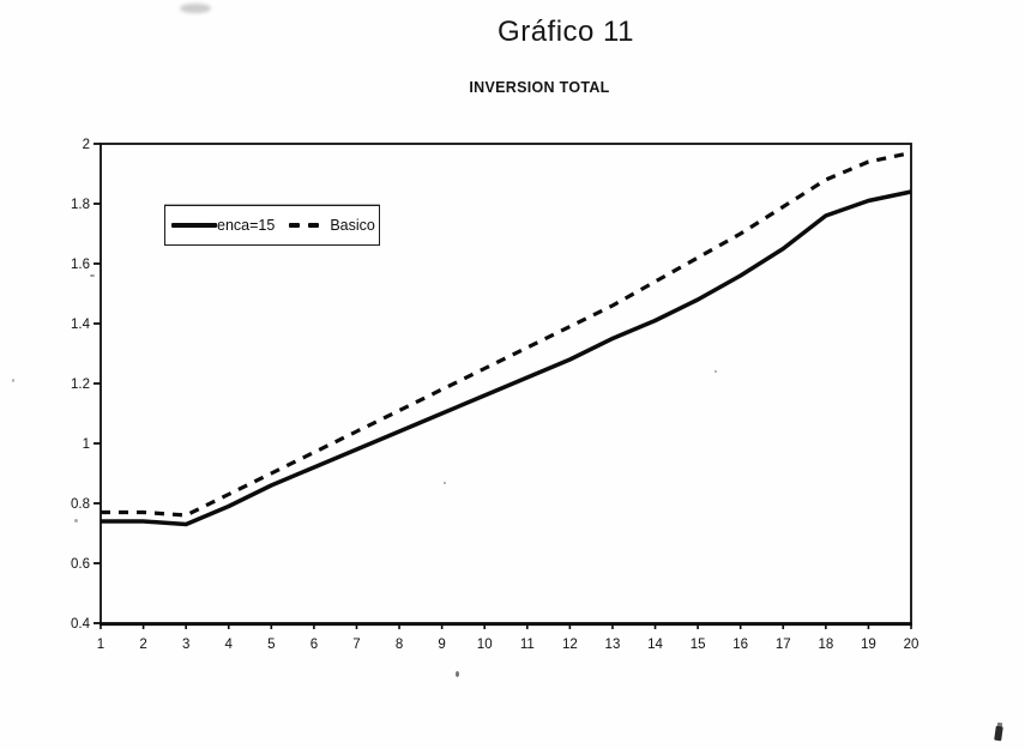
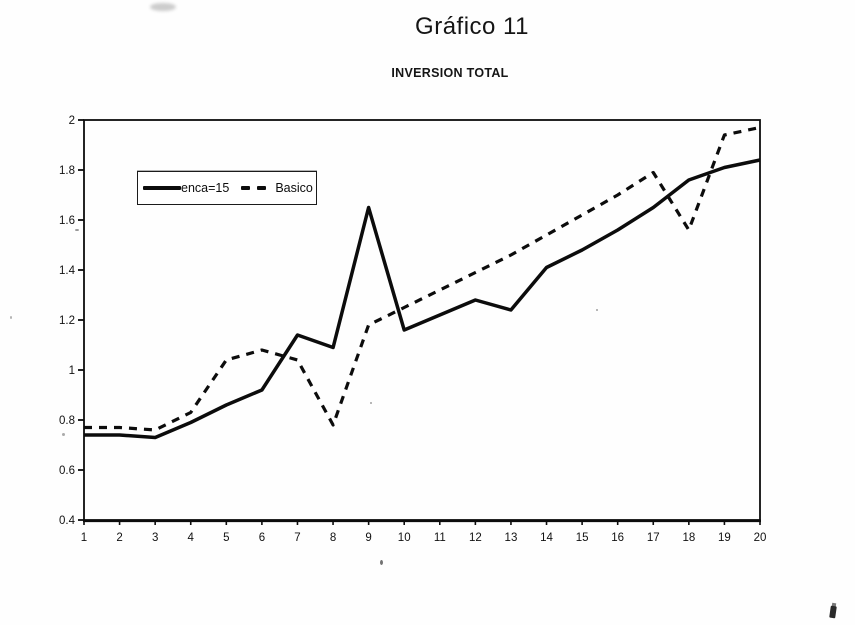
Basico/5: 0.90 -> 1.04
Basico/6: 0.97 -> 1.08
enca=15/7: 0.98 -> 1.14
enca=15/8: 1.04 -> 1.09
Basico/8: 1.11 -> 0.78
enca=15/9: 1.10 -> 1.65
enca=15/13: 1.35 -> 1.24
Basico/18: 1.88 -> 1.56
